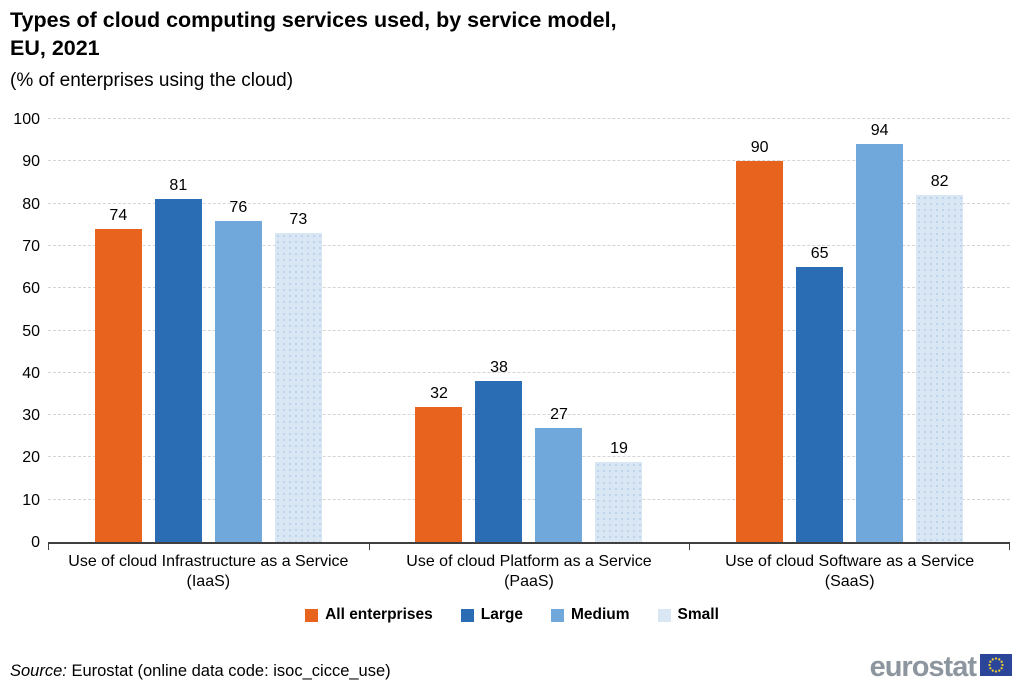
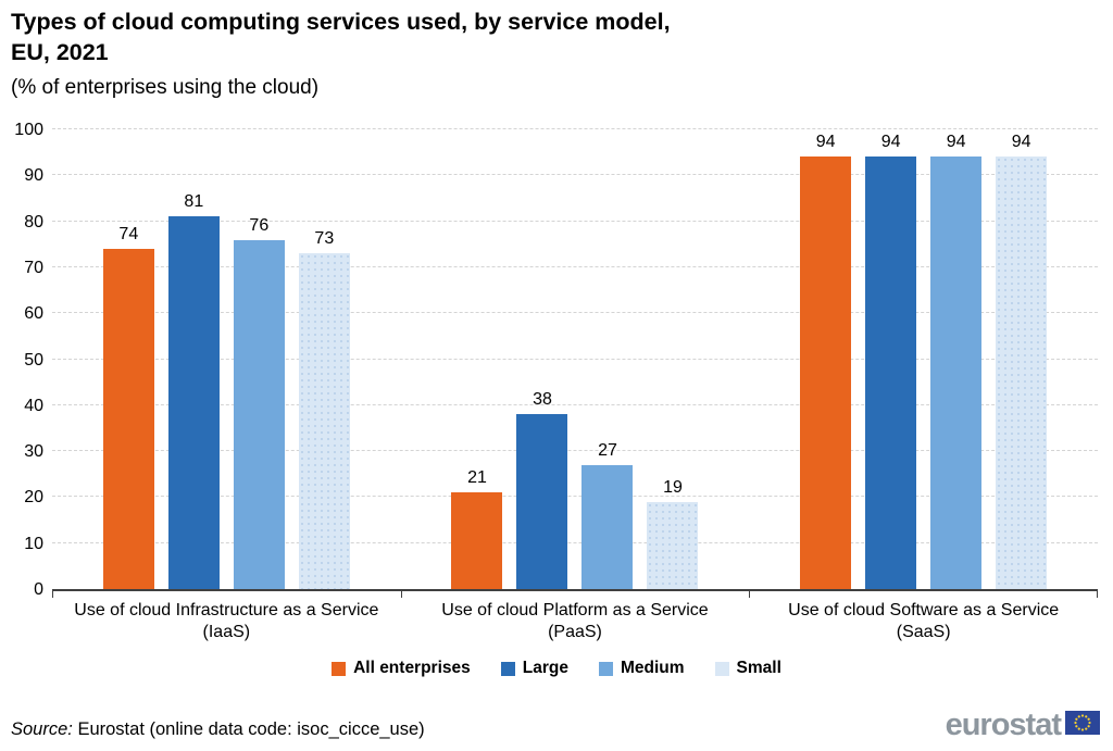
All enterprises/Use of cloud Platform as a Service (PaaS): 32 -> 21
All enterprises/Use of cloud Software as a Service (SaaS): 90 -> 94
Large/Use of cloud Software as a Service (SaaS): 65 -> 94
Small/Use of cloud Software as a Service (SaaS): 82 -> 94
